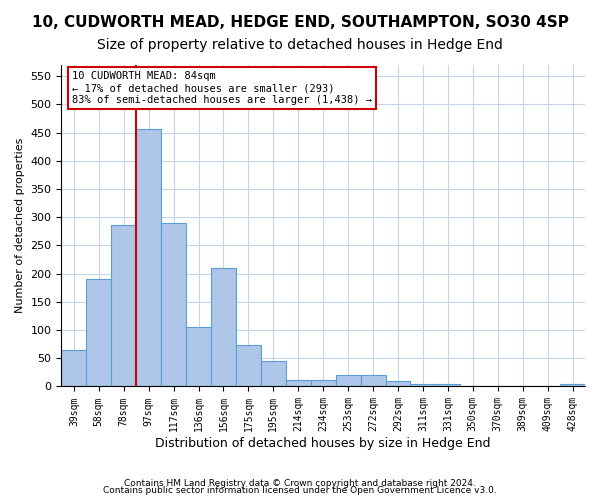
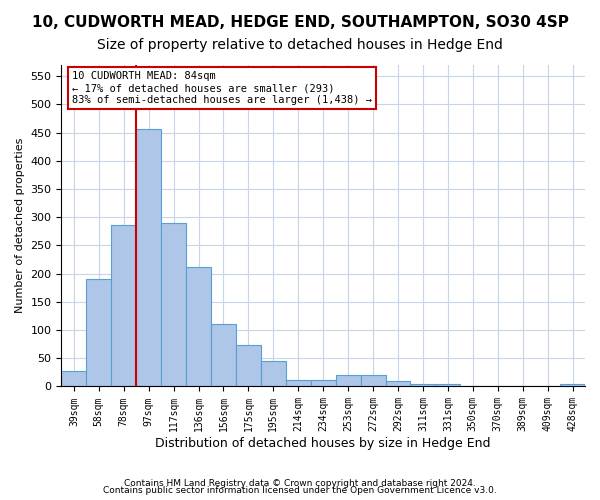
39sqm: 64 -> 28
136sqm: 106 -> 212
156sqm: 210 -> 110
